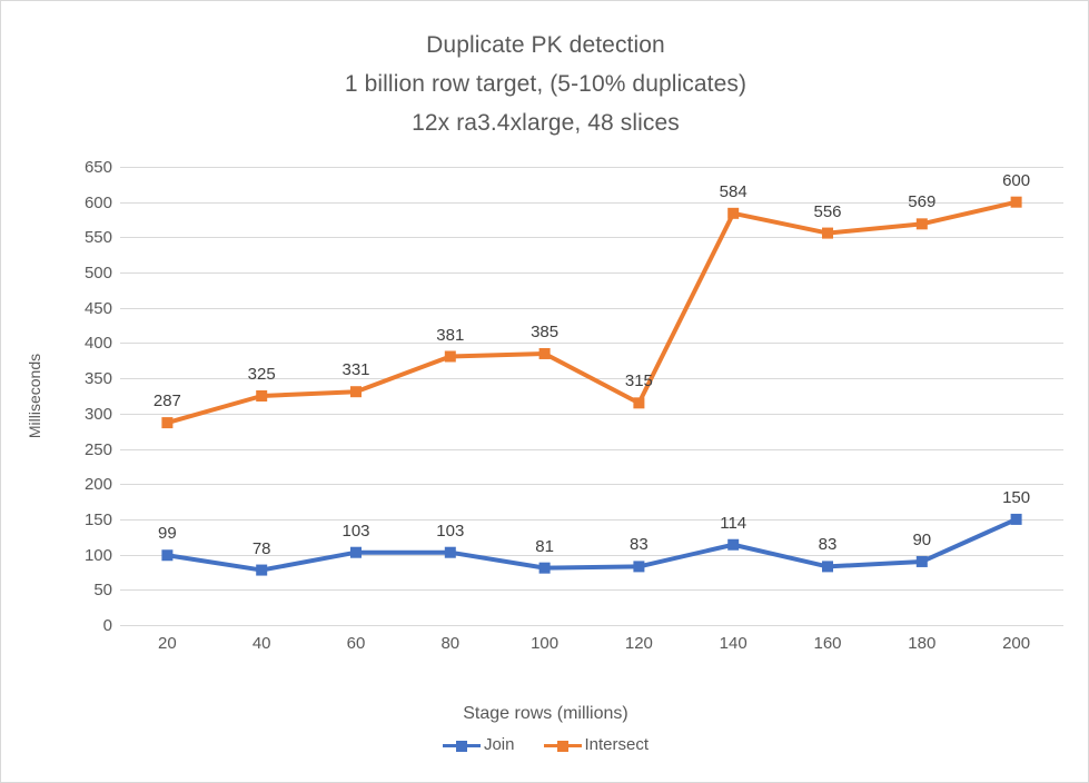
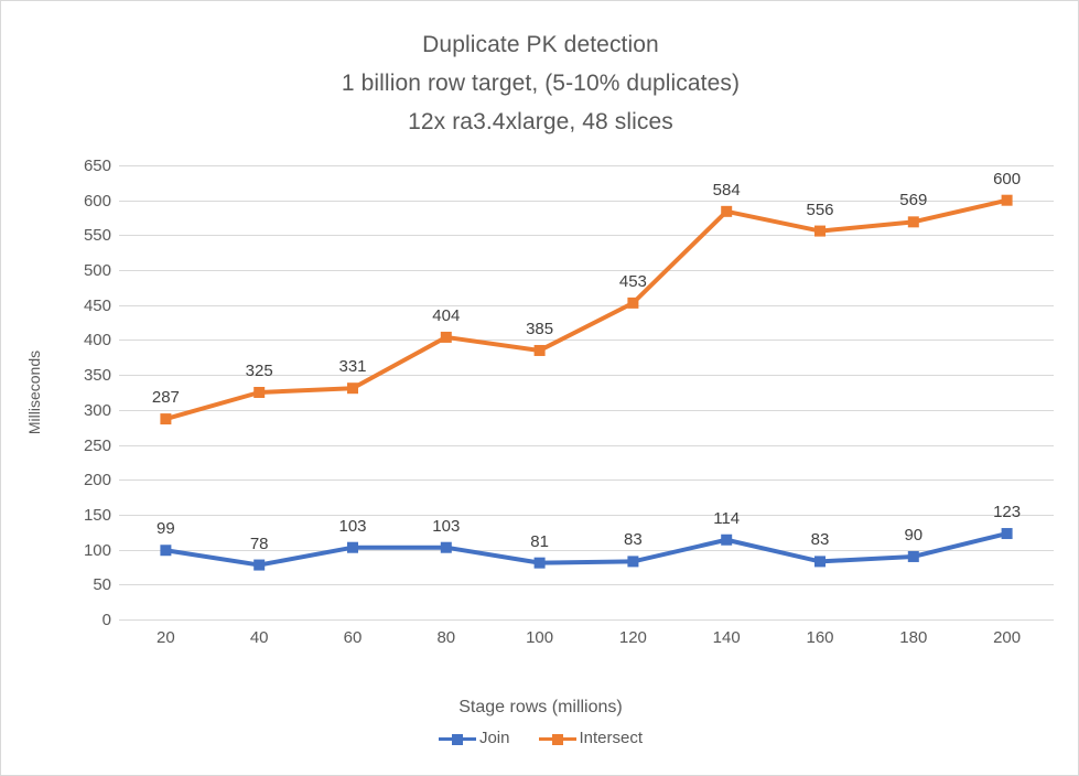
Intersect/80: 381 -> 404
Intersect/120: 315 -> 453
Join/200: 150 -> 123
